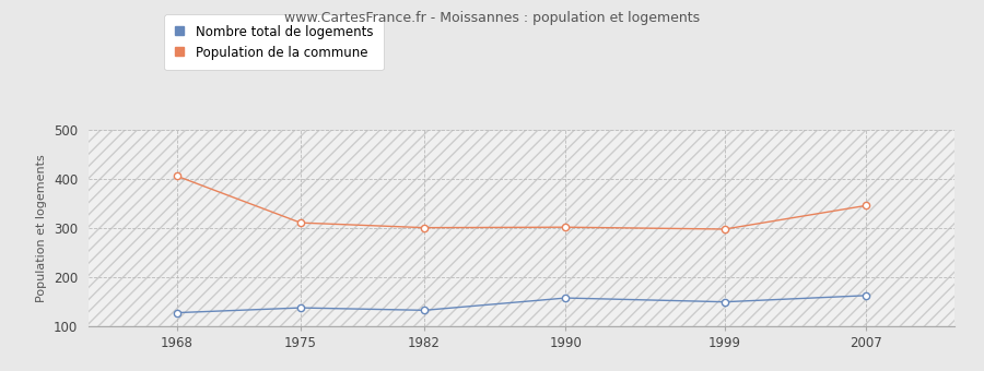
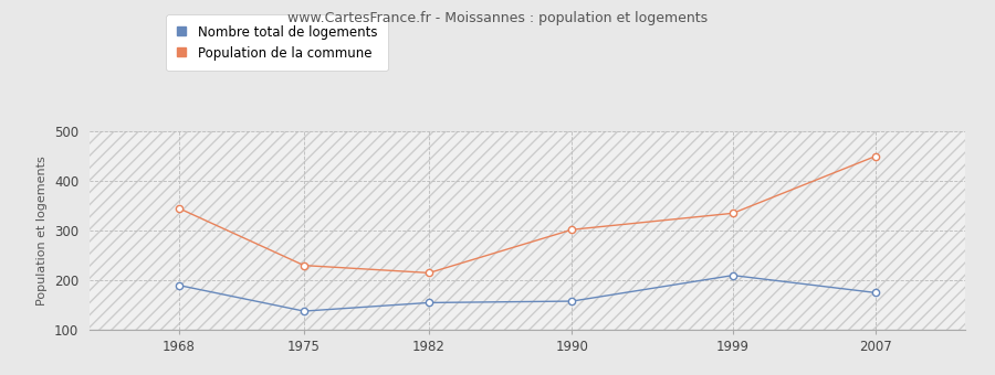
Nombre total de logements/1968: 128 -> 190
Population de la commune/1968: 406 -> 345
Population de la commune/1975: 311 -> 230
Nombre total de logements/1982: 133 -> 155
Population de la commune/1982: 301 -> 215
Nombre total de logements/1999: 150 -> 210
Population de la commune/1999: 298 -> 335
Nombre total de logements/2007: 163 -> 175
Population de la commune/2007: 346 -> 450
